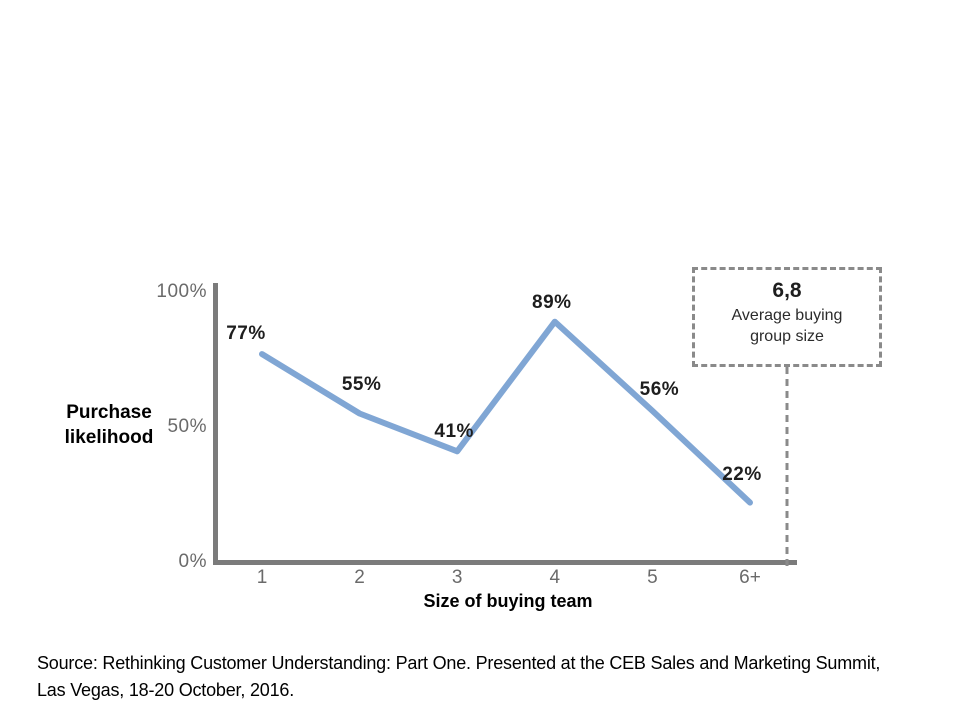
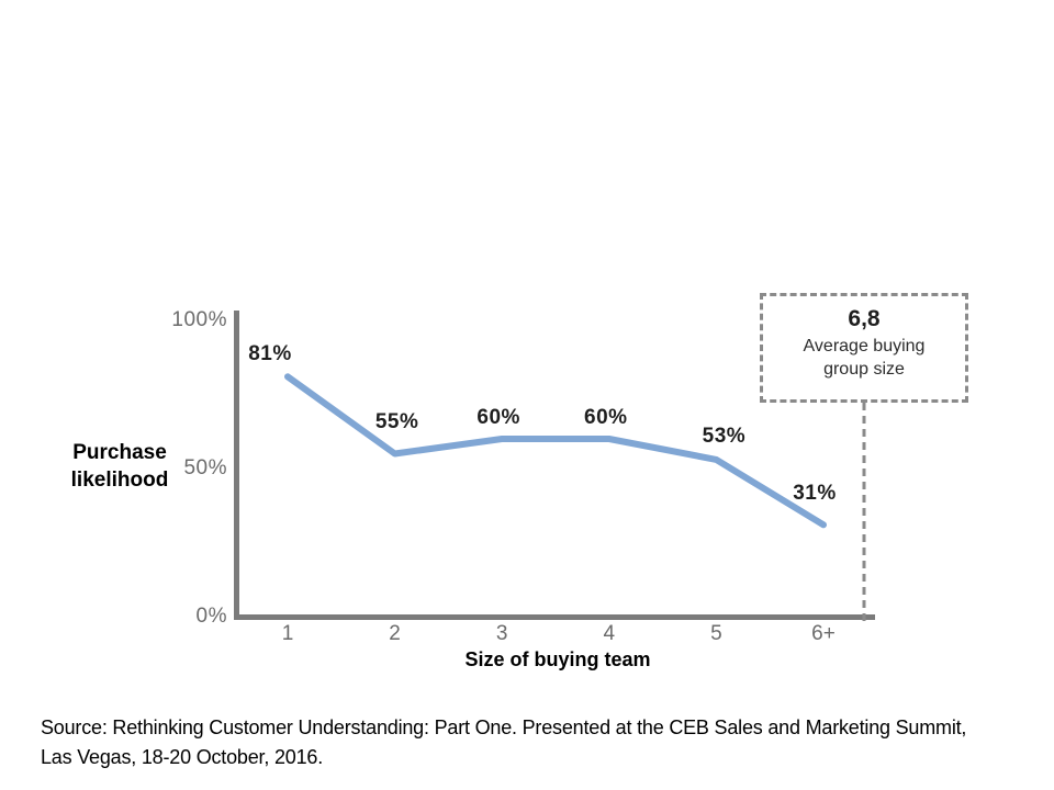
1: 77% -> 81%
3: 41% -> 60%
4: 89% -> 60%
5: 56% -> 53%
6+: 22% -> 31%
